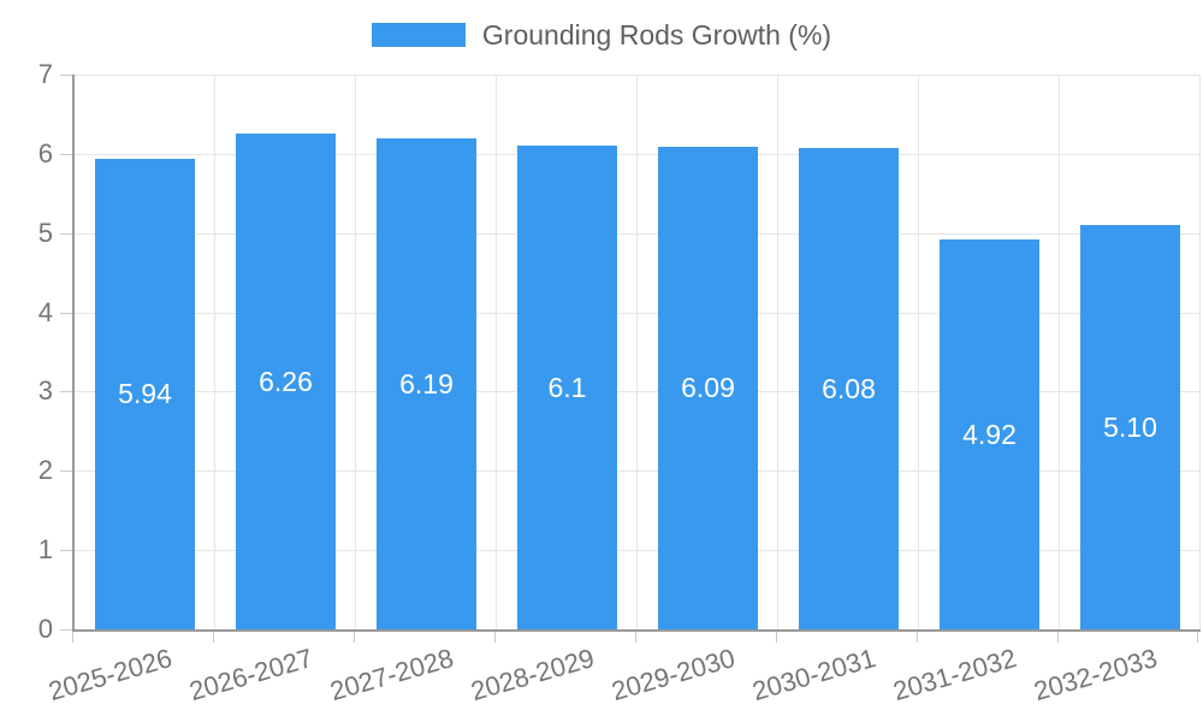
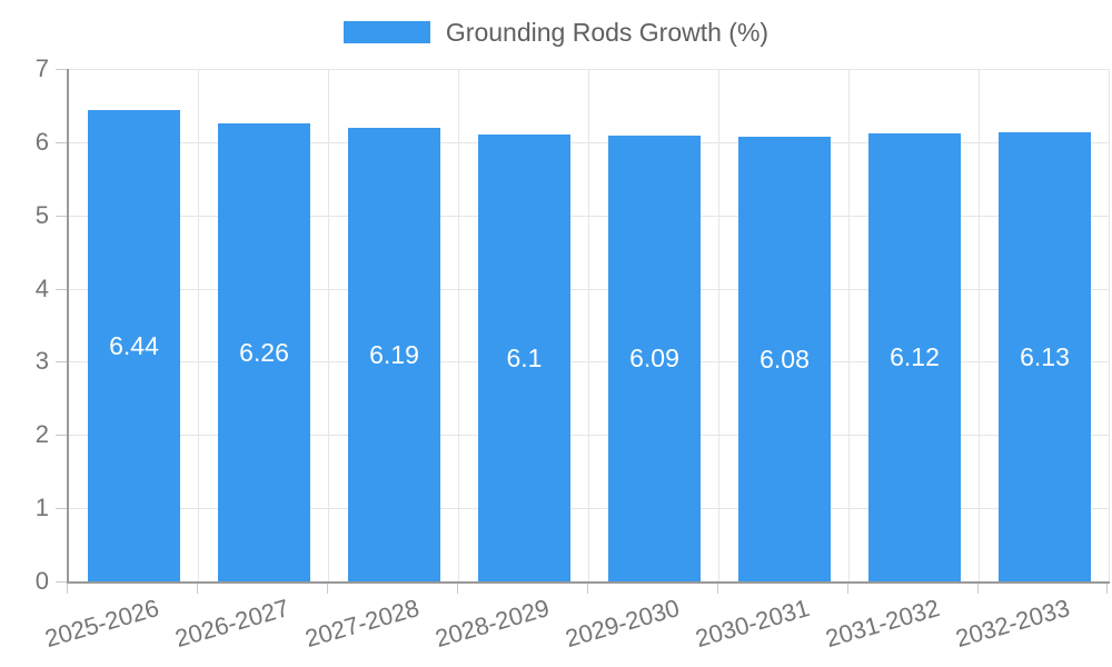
2025-2026: 5.94 -> 6.44
2031-2032: 4.92 -> 6.12
2032-2033: 5.10 -> 6.13
